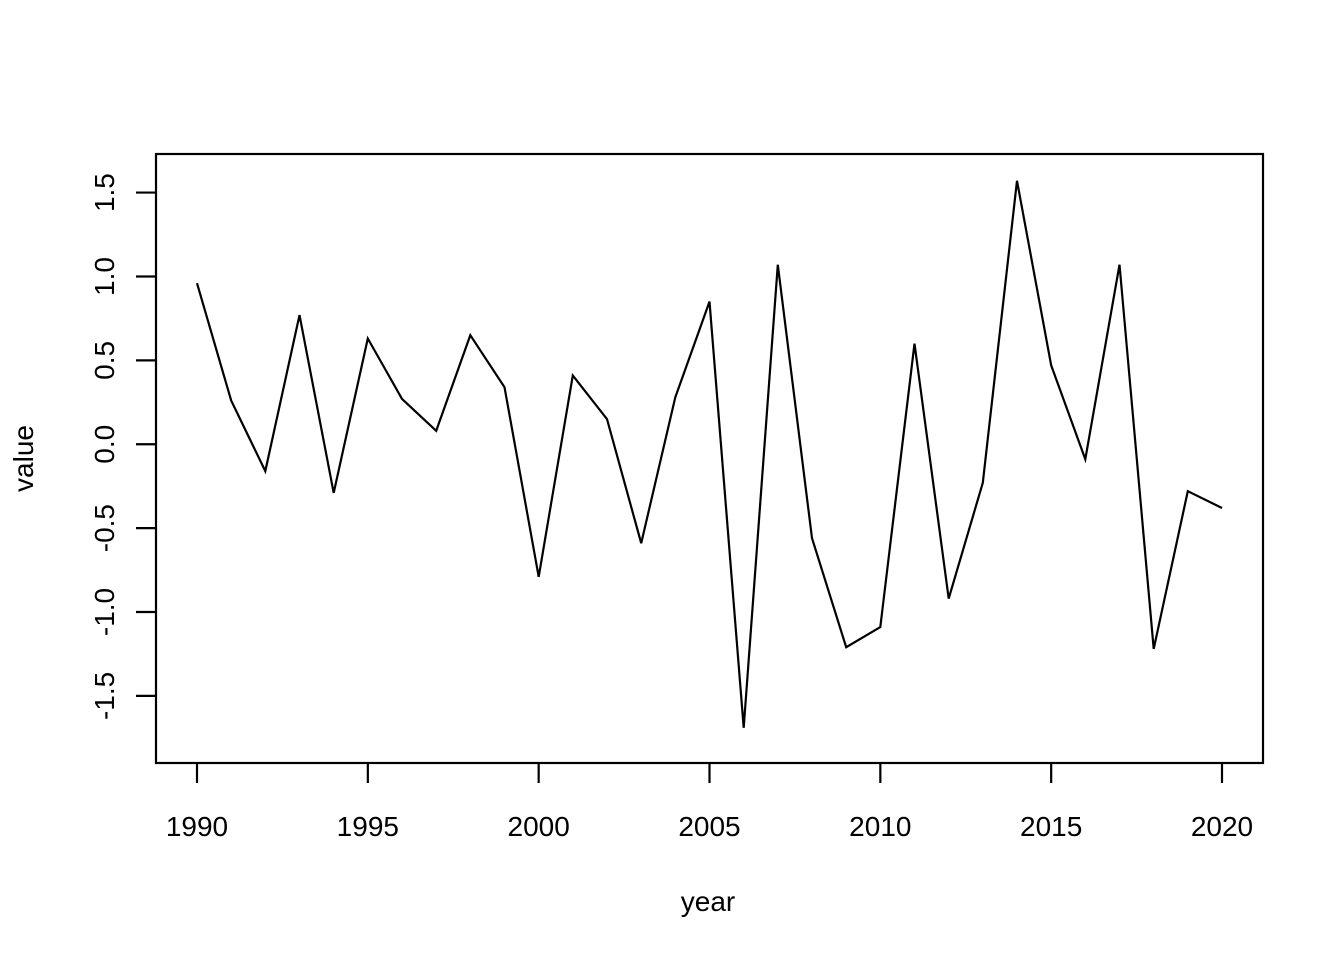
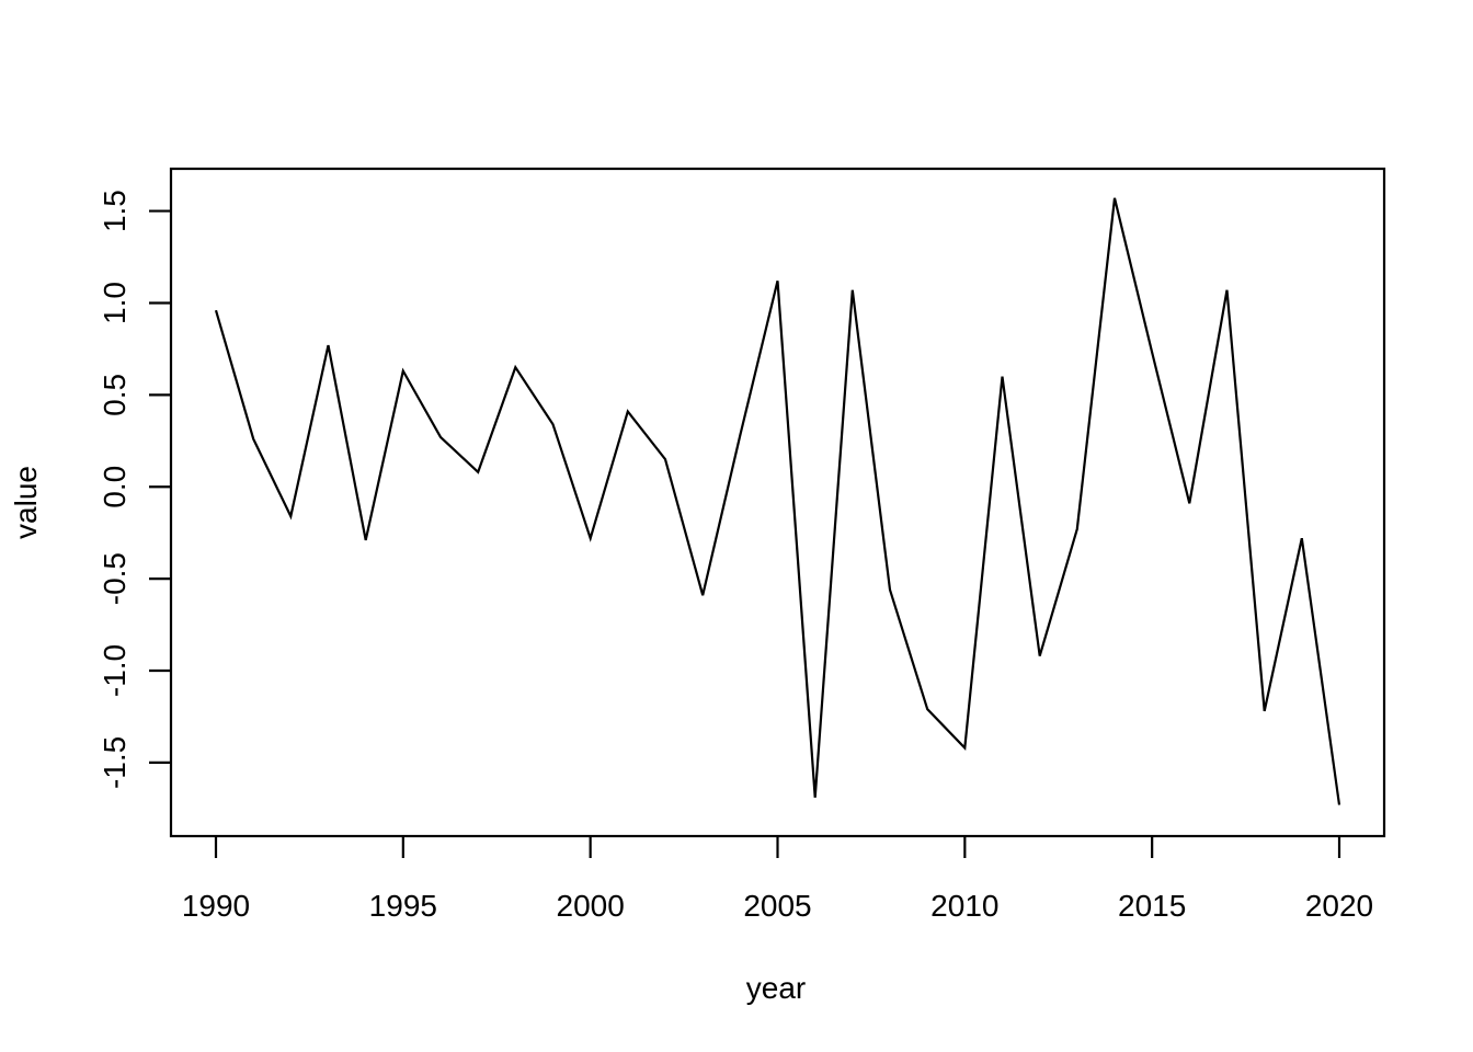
2000: -0.79 -> -0.28
2005: 0.85 -> 1.12
2010: -1.09 -> -1.42
2015: 0.47 -> 0.73
2020: -0.38 -> -1.73
